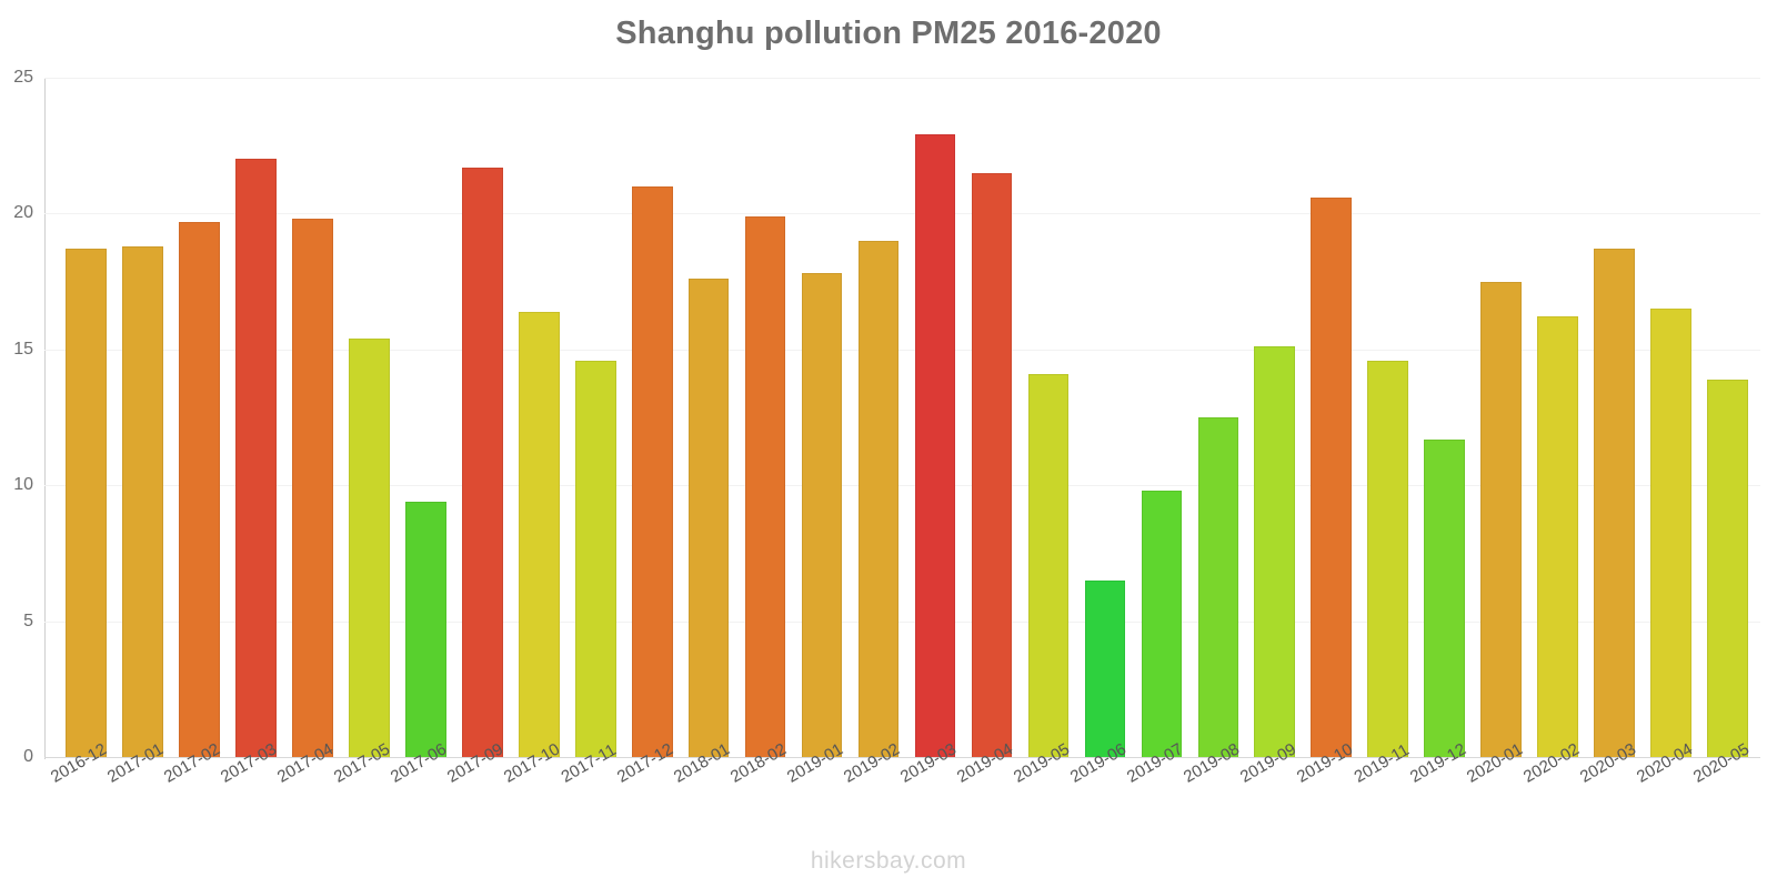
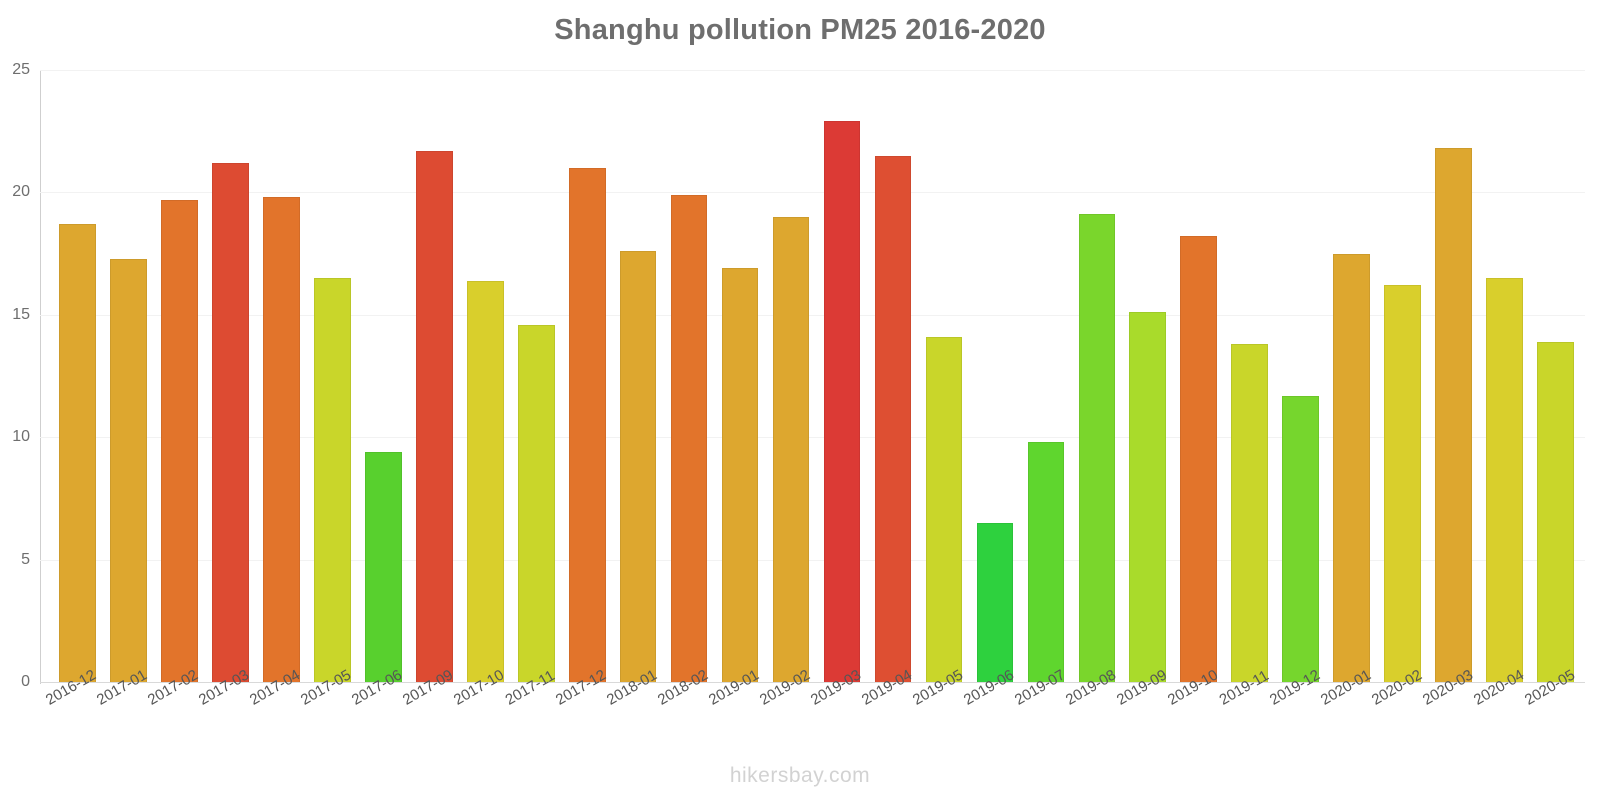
2017-01: 18.8 -> 17.3
2017-03: 22.0 -> 21.2
2017-05: 15.4 -> 16.5
2019-01: 17.8 -> 16.9
2019-08: 12.5 -> 19.1
2019-10: 20.6 -> 18.2
2019-11: 14.6 -> 13.8
2020-03: 18.7 -> 21.8
